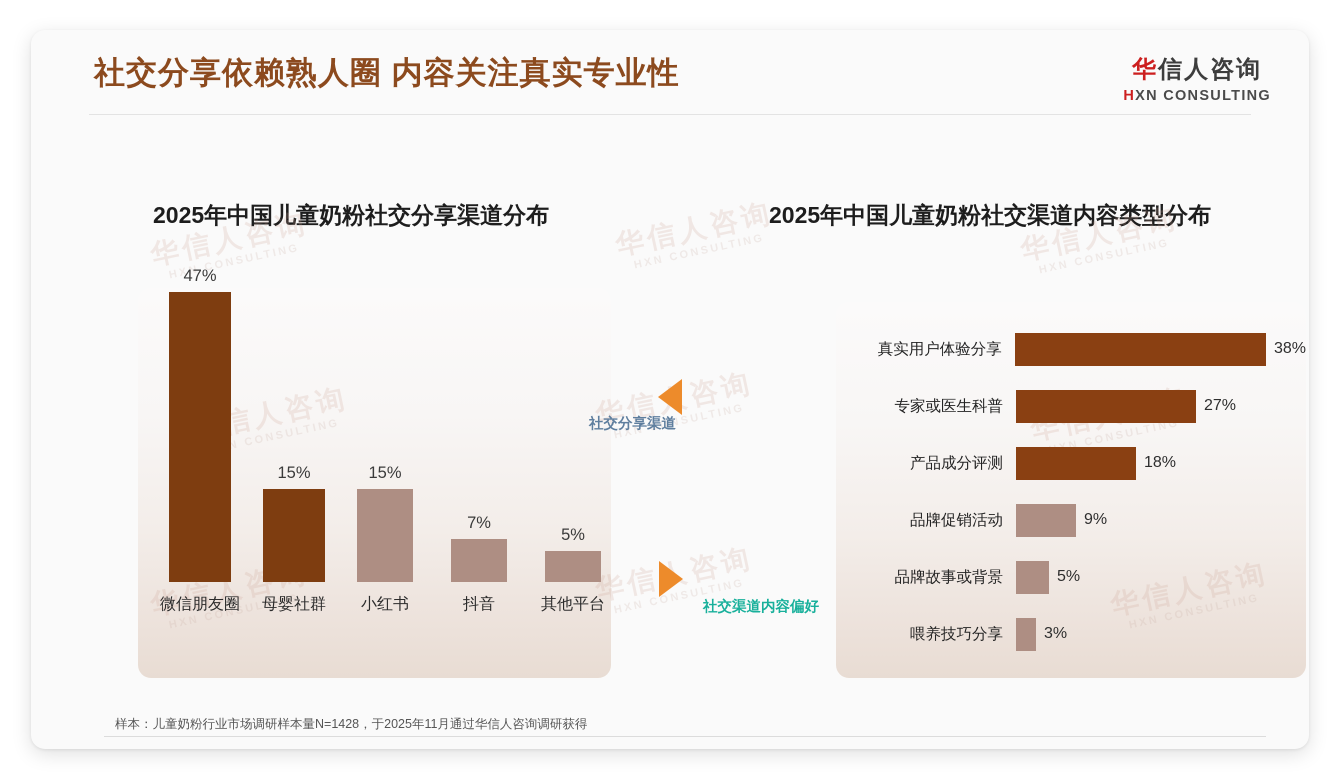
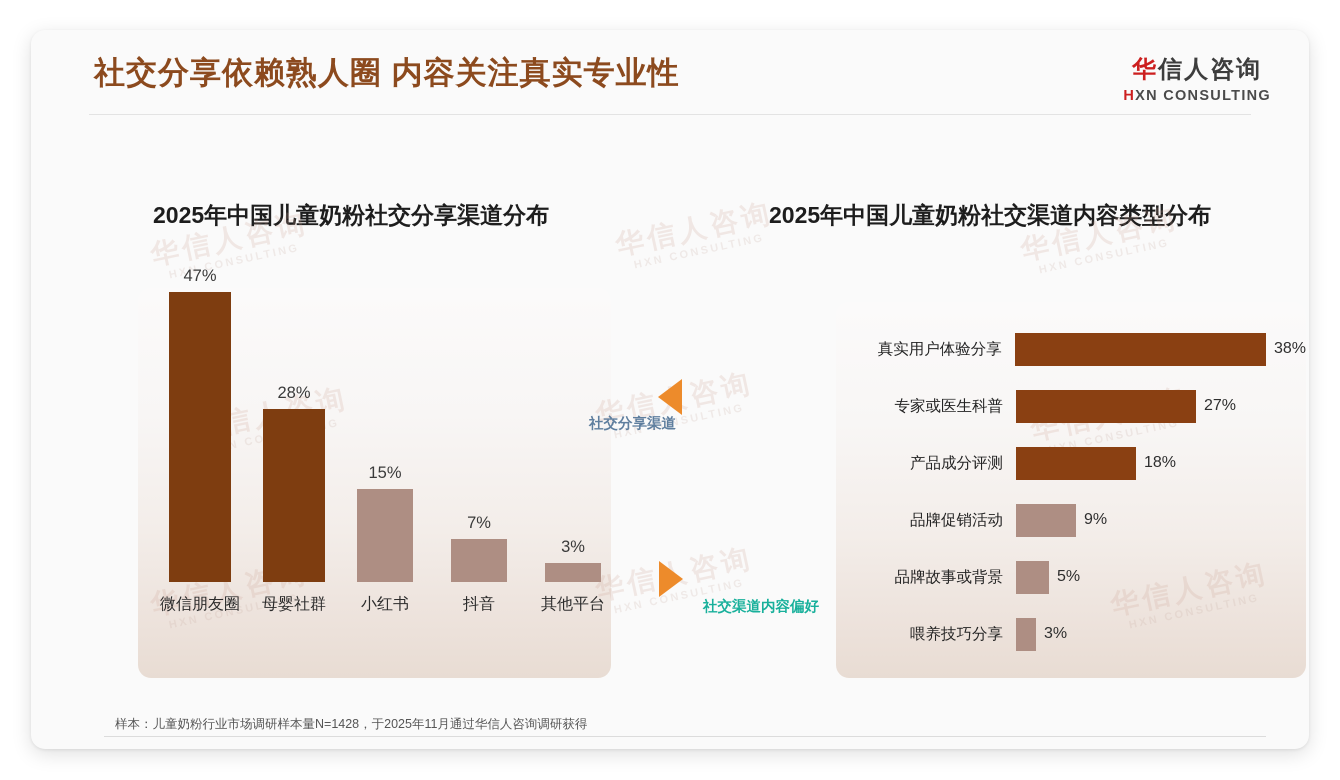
2025年中国儿童奶粉社交分享渠道分布/母婴社群: 15% -> 28%
2025年中国儿童奶粉社交分享渠道分布/其他平台: 5% -> 3%
